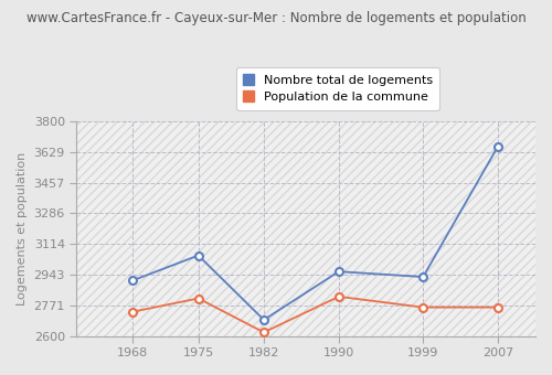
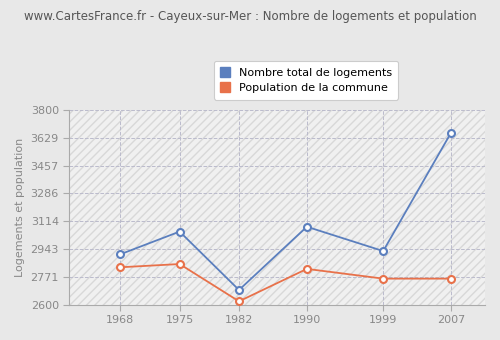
Population de la commune/1968: 2740 -> 2830
Population de la commune/1975: 2810 -> 2850
Nombre total de logements/1990: 2960 -> 3080
